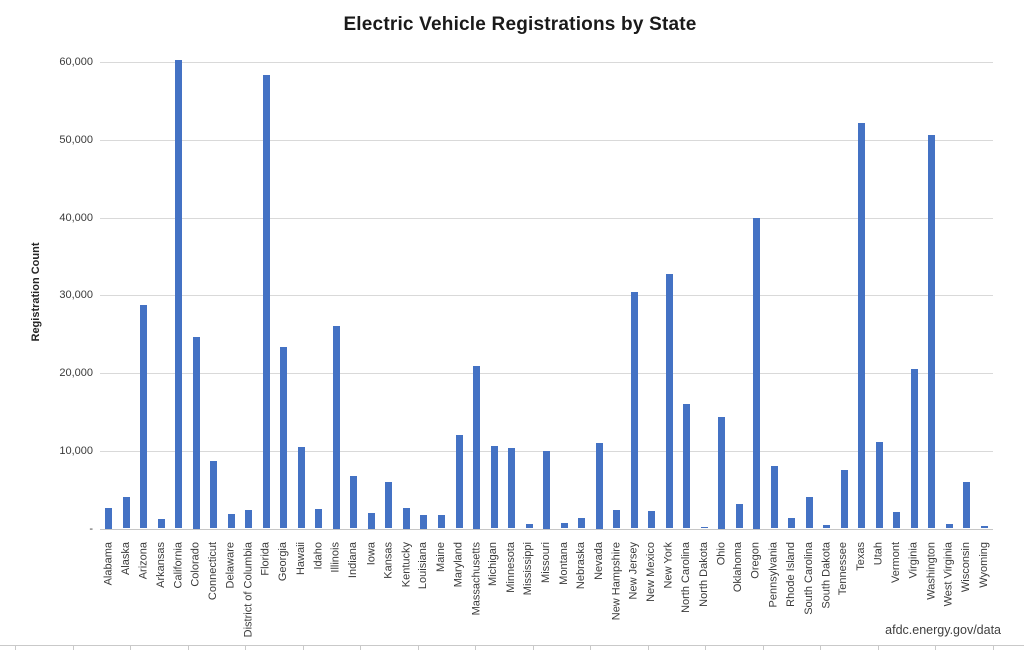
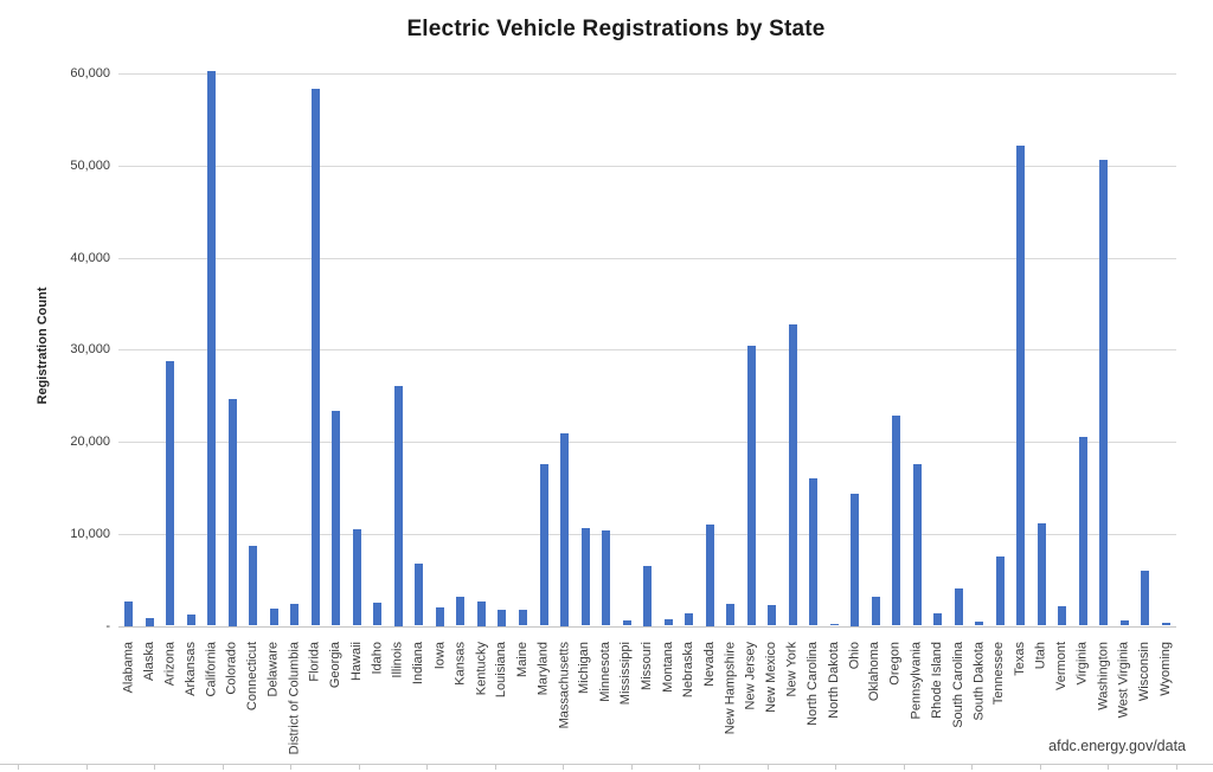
Alaska: 4000 -> 1000
Kansas: 6000 -> 3000
Maryland: 12000 -> 18000
Missouri: 10000 -> 6000
Oregon: 40000 -> 23000
Pennsylvania: 8000 -> 18000
